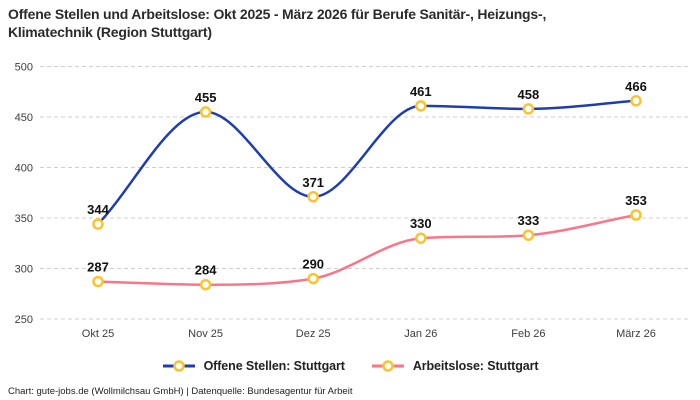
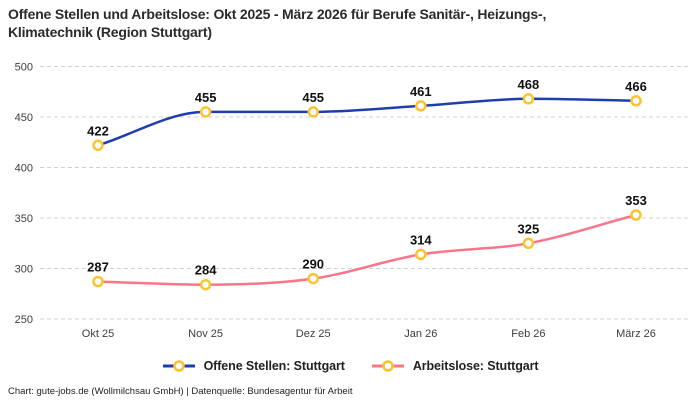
Offene Stellen: Stuttgart/Okt 25: 344 -> 422
Offene Stellen: Stuttgart/Dez 25: 371 -> 455
Arbeitslose: Stuttgart/Jan 26: 330 -> 314
Offene Stellen: Stuttgart/Feb 26: 458 -> 468
Arbeitslose: Stuttgart/Feb 26: 333 -> 325
